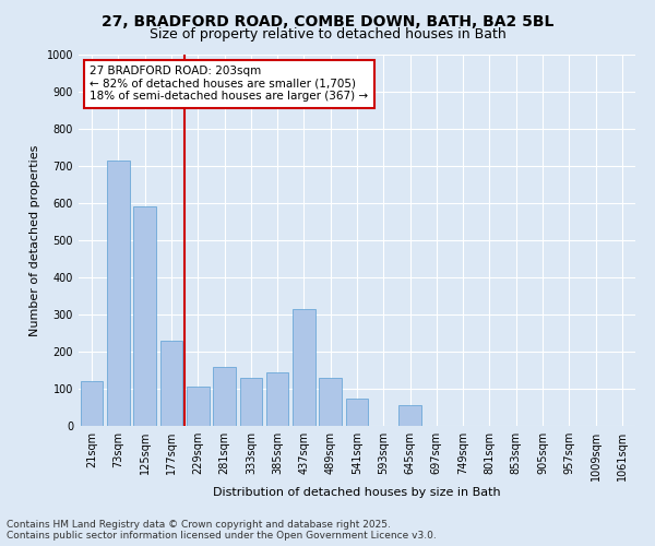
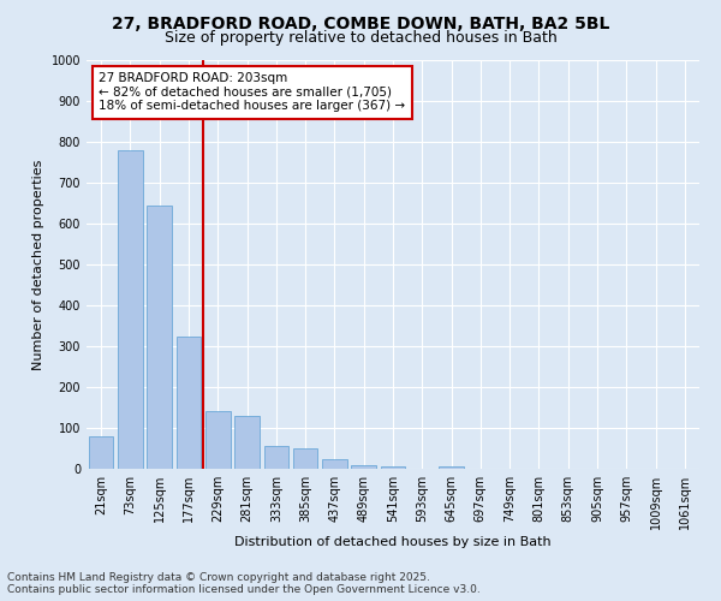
21sqm: 120 -> 80
73sqm: 715 -> 780
125sqm: 590 -> 645
177sqm: 230 -> 325
229sqm: 105 -> 140
281sqm: 160 -> 130
333sqm: 130 -> 55
385sqm: 145 -> 50
437sqm: 315 -> 25
489sqm: 130 -> 10
541sqm: 75 -> 5
645sqm: 55 -> 5
